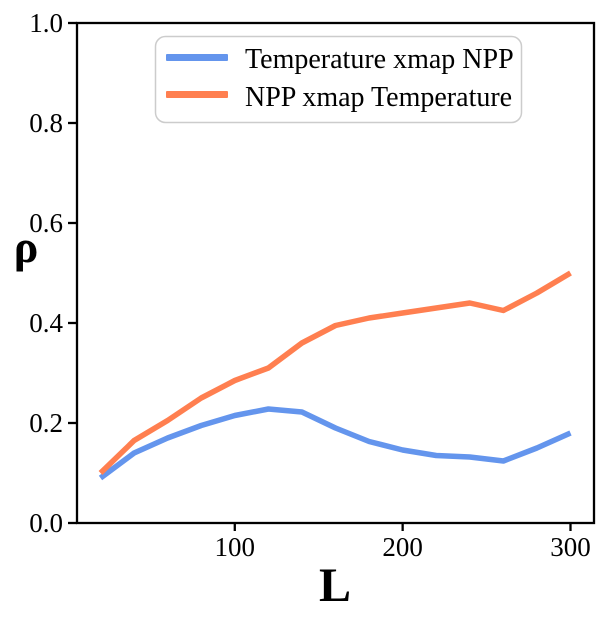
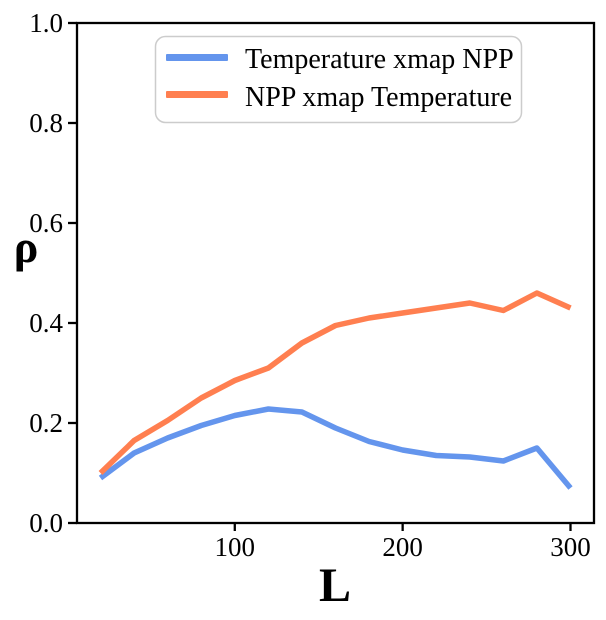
Temperature xmap NPP/300: 0.18 -> 0.07
NPP xmap Temperature/300: 0.50 -> 0.43
